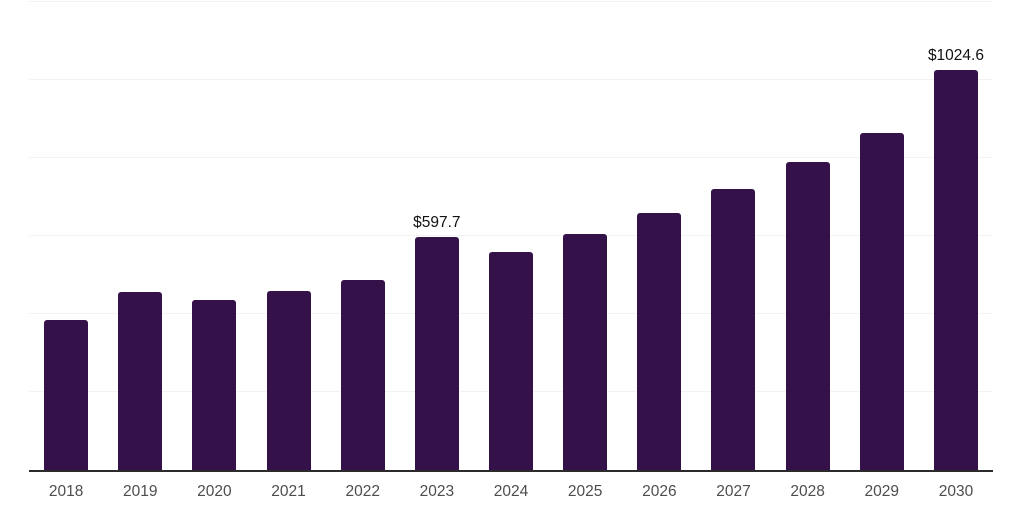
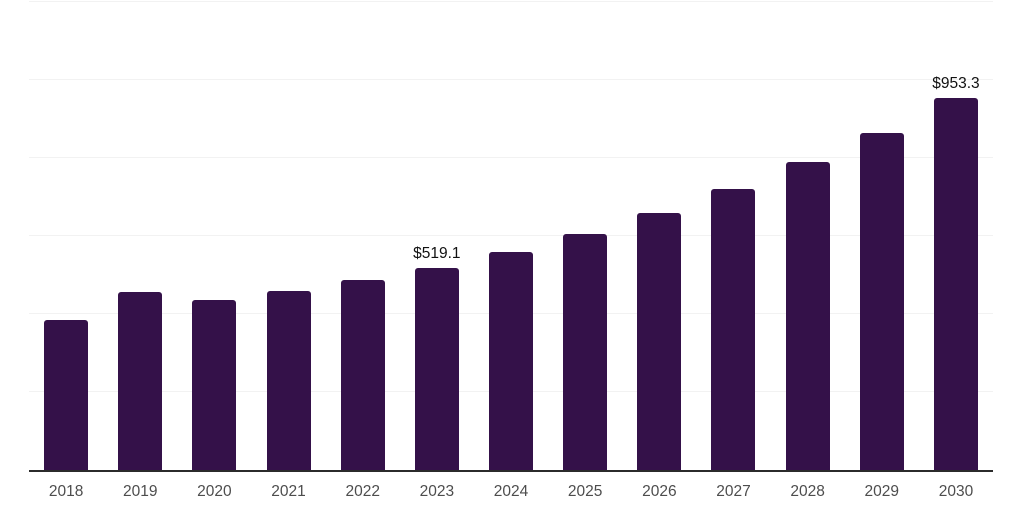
2023: $597.7 -> $519.1
2030: $1024.6 -> $953.3
